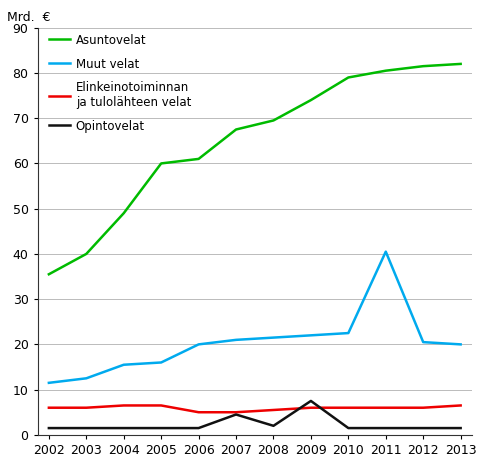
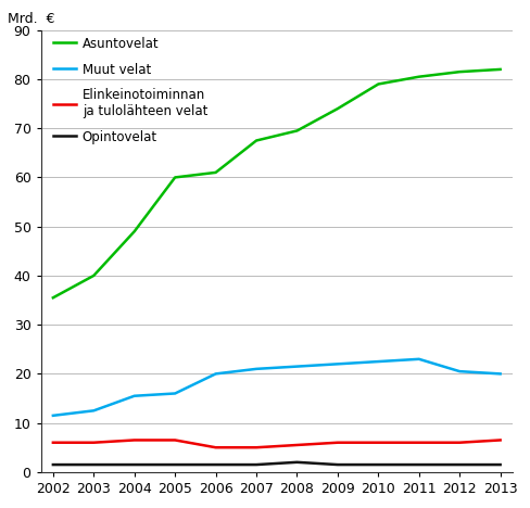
Opintovelat/2007: 4.5 -> 1.5
Opintovelat/2009: 7.5 -> 1.5
Muut velat/2011: 40.5 -> 23.0
